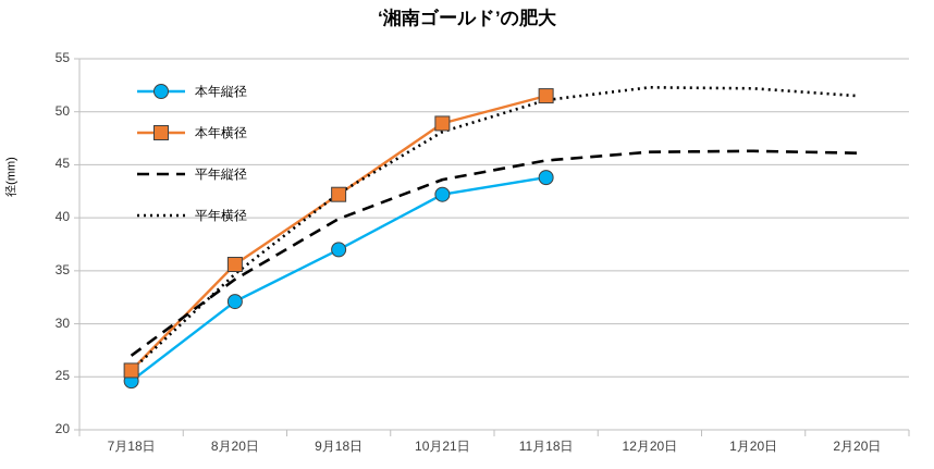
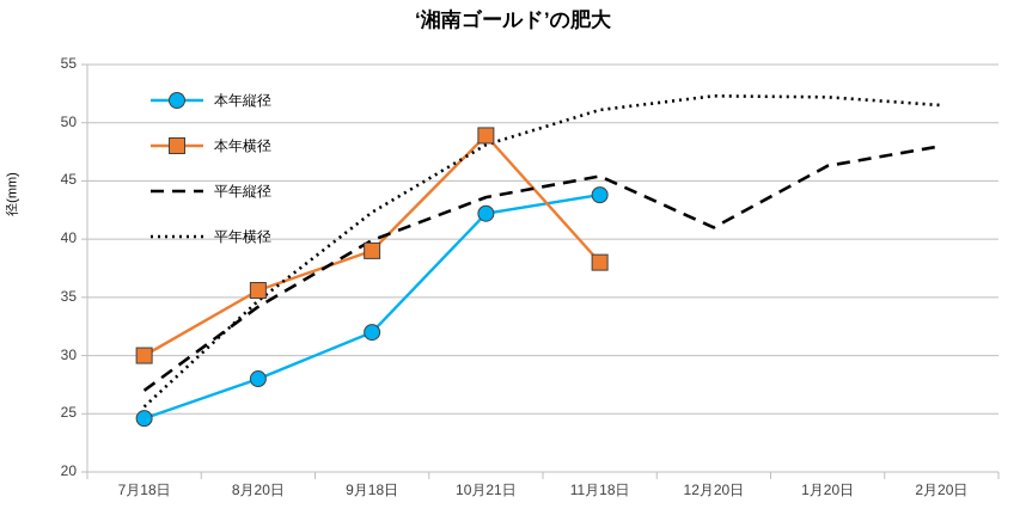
本年横径/7月18日: 26 -> 30
本年縦径/8月20日: 32 -> 28
本年縦径/9月18日: 37 -> 32
本年横径/9月18日: 42 -> 39
本年横径/11月18日: 52 -> 38
平年縦径/12月20日: 46 -> 41
平年縦径/2月20日: 46 -> 48
